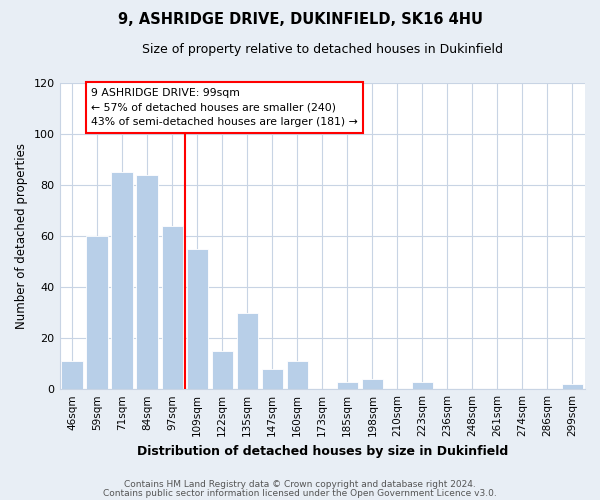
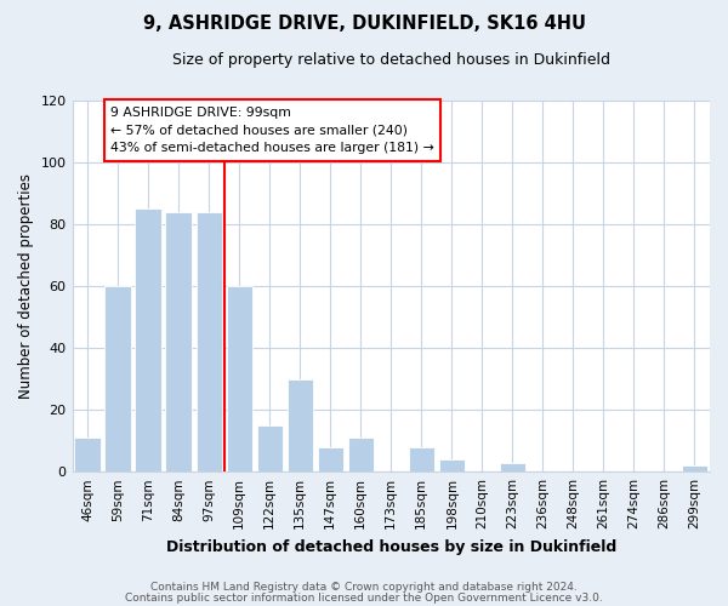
97sqm: 64 -> 84
109sqm: 55 -> 60
185sqm: 3 -> 8
